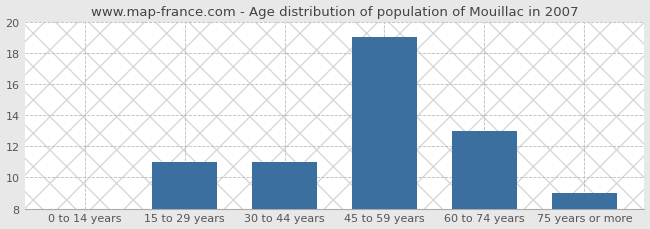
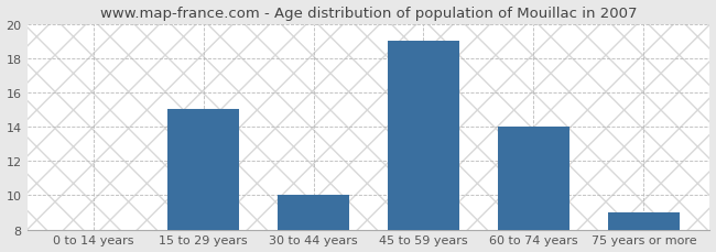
15 to 29 years: 11 -> 15
30 to 44 years: 11 -> 10
60 to 74 years: 13 -> 14
